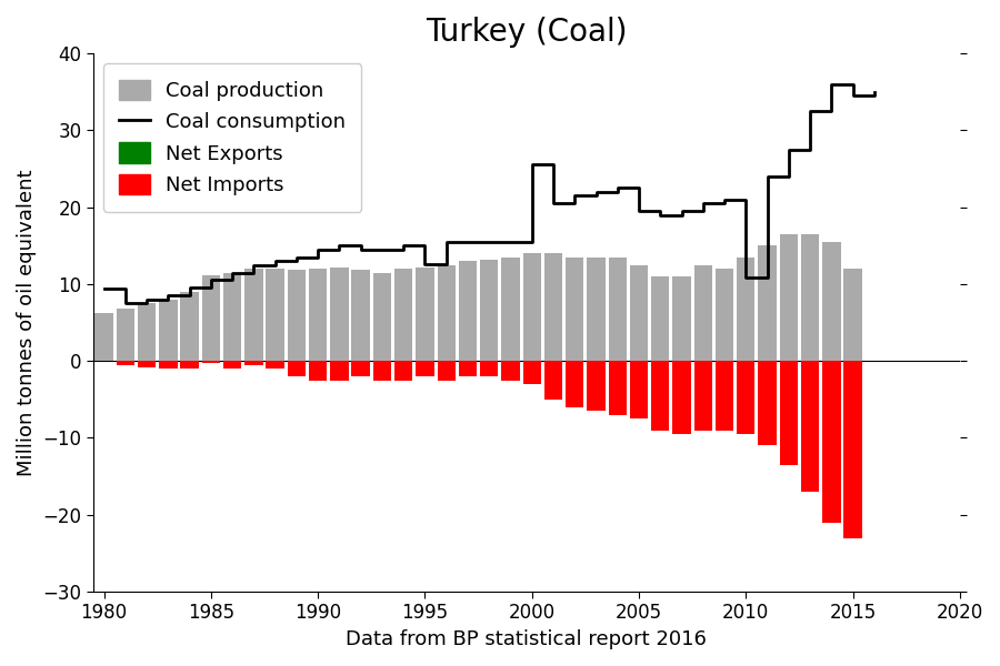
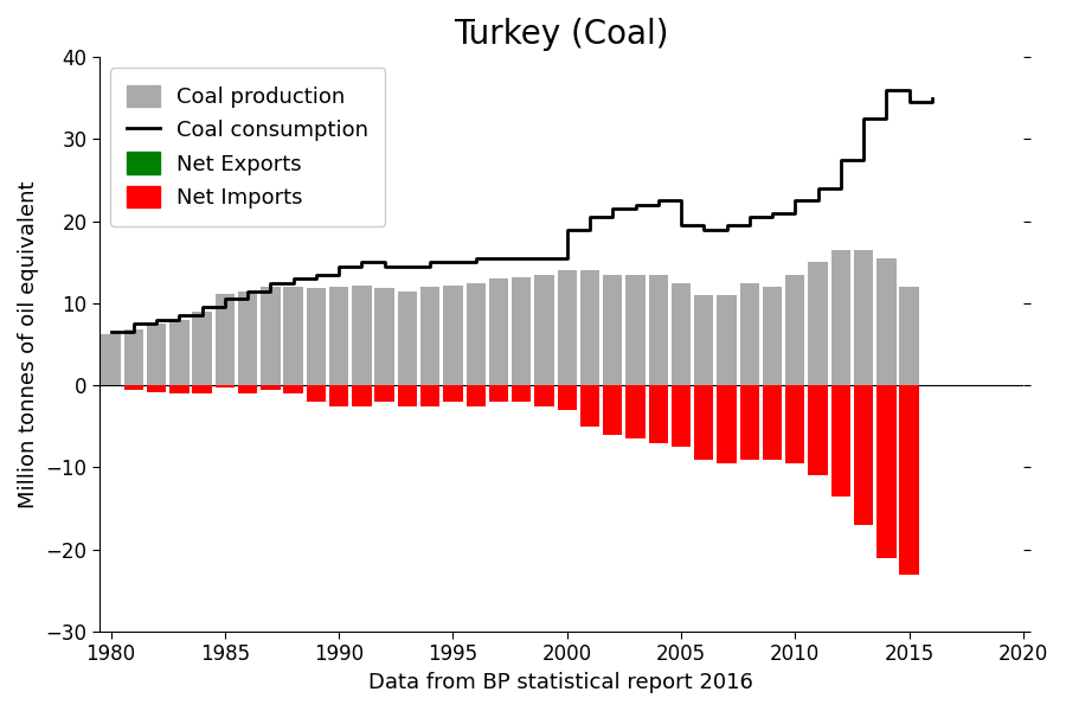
Coal consumption/1980: 9.4 -> 6.5
Coal consumption/1995: 12.6 -> 15.0
Coal consumption/2000: 25.6 -> 19.0
Coal consumption/2010: 10.8 -> 22.5
